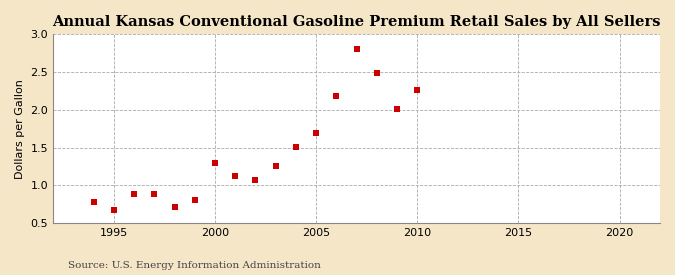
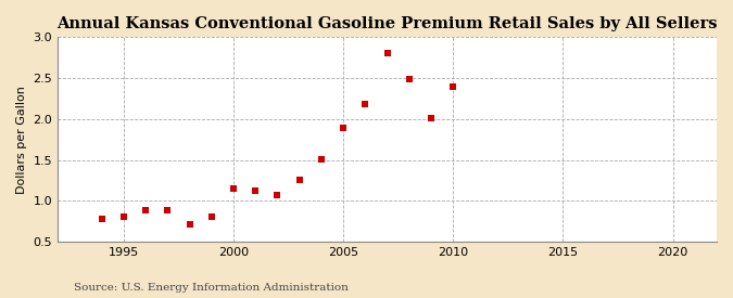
1995: 0.68 -> 0.81
2000: 1.30 -> 1.15
2005: 1.70 -> 1.89
2010: 2.26 -> 2.40
